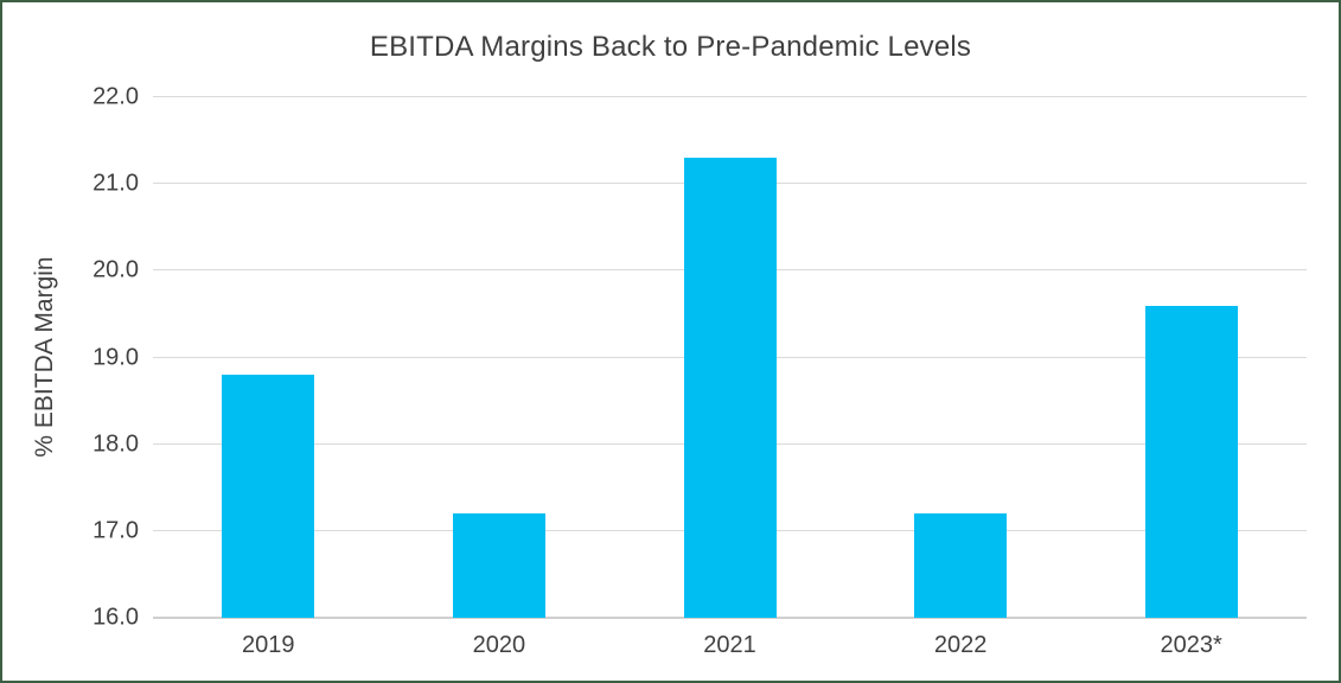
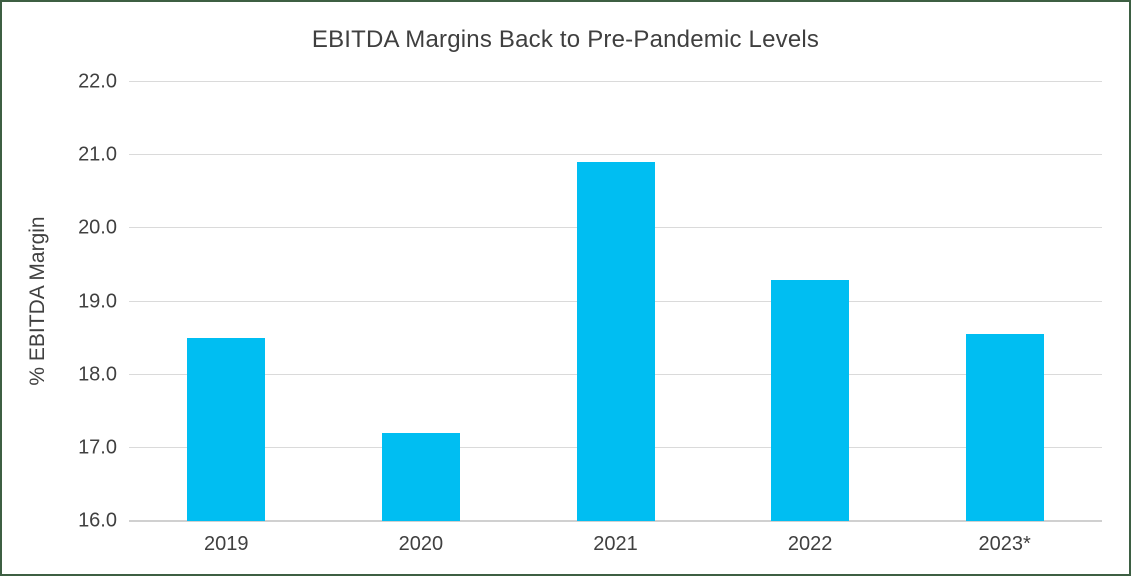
2019: 18.8 -> 18.5
2021: 21.3 -> 20.9
2022: 17.2 -> 19.3
2023*: 19.6 -> 18.6
